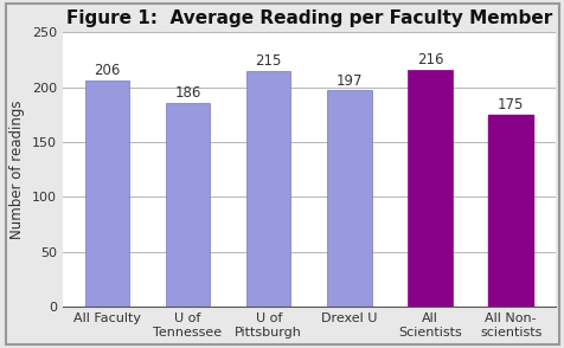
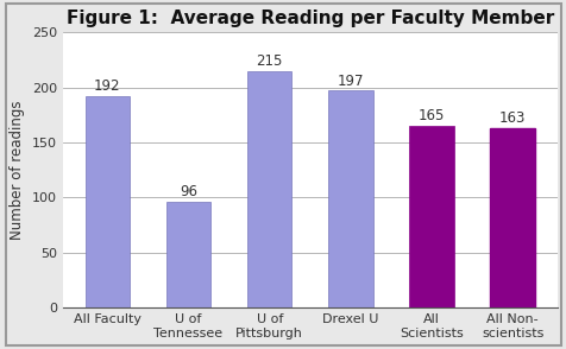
All Faculty: 206 -> 192
U of Tennessee: 186 -> 96
All Scientists: 216 -> 165
All Non- scientists: 175 -> 163
